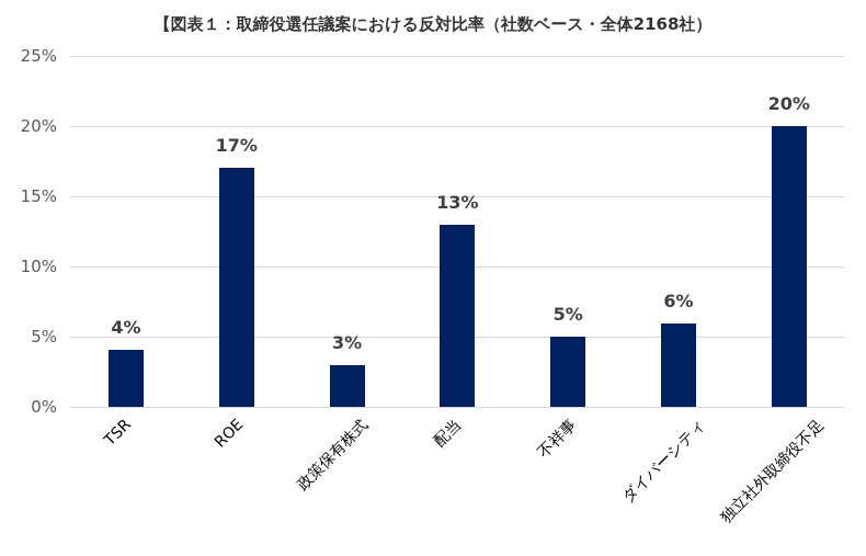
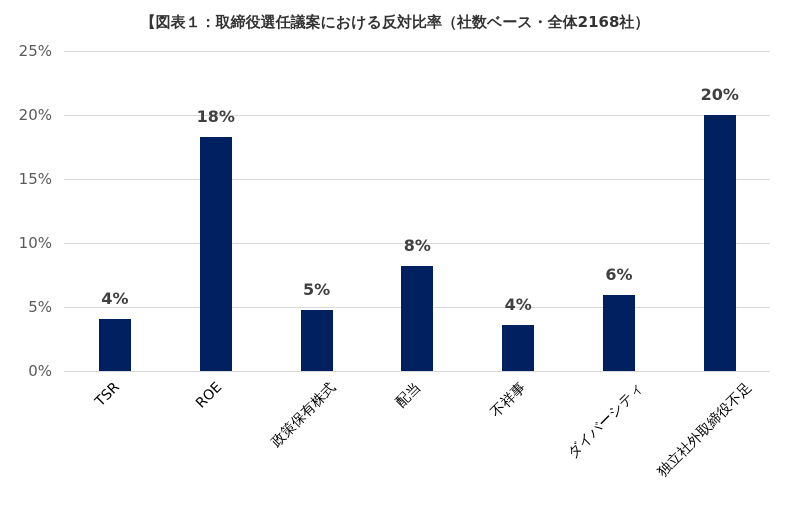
ROE: 17% -> 18%
政策保有株式: 3% -> 5%
配当: 13% -> 8%
不祥事: 5% -> 4%
